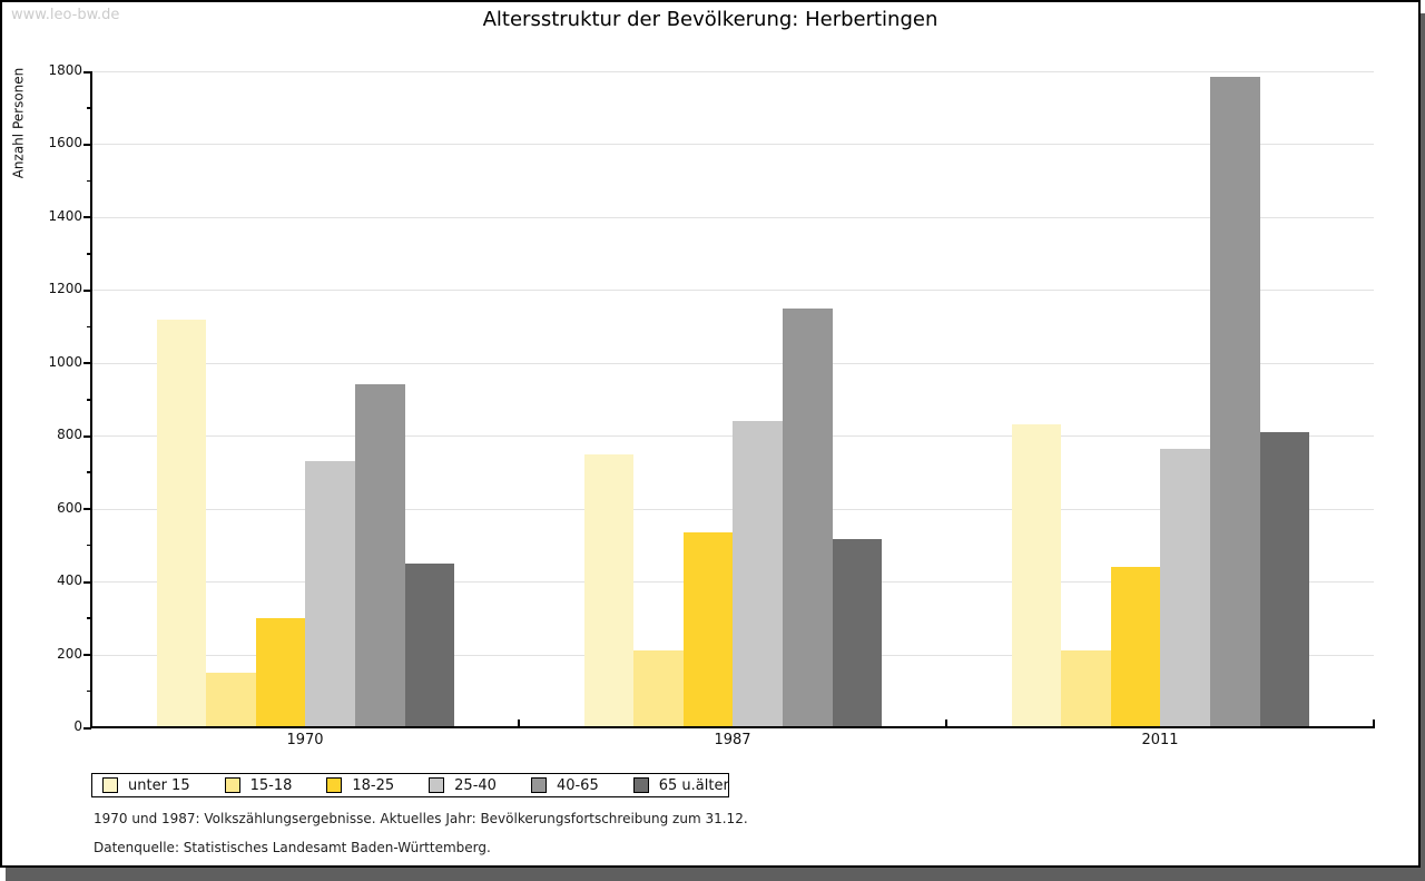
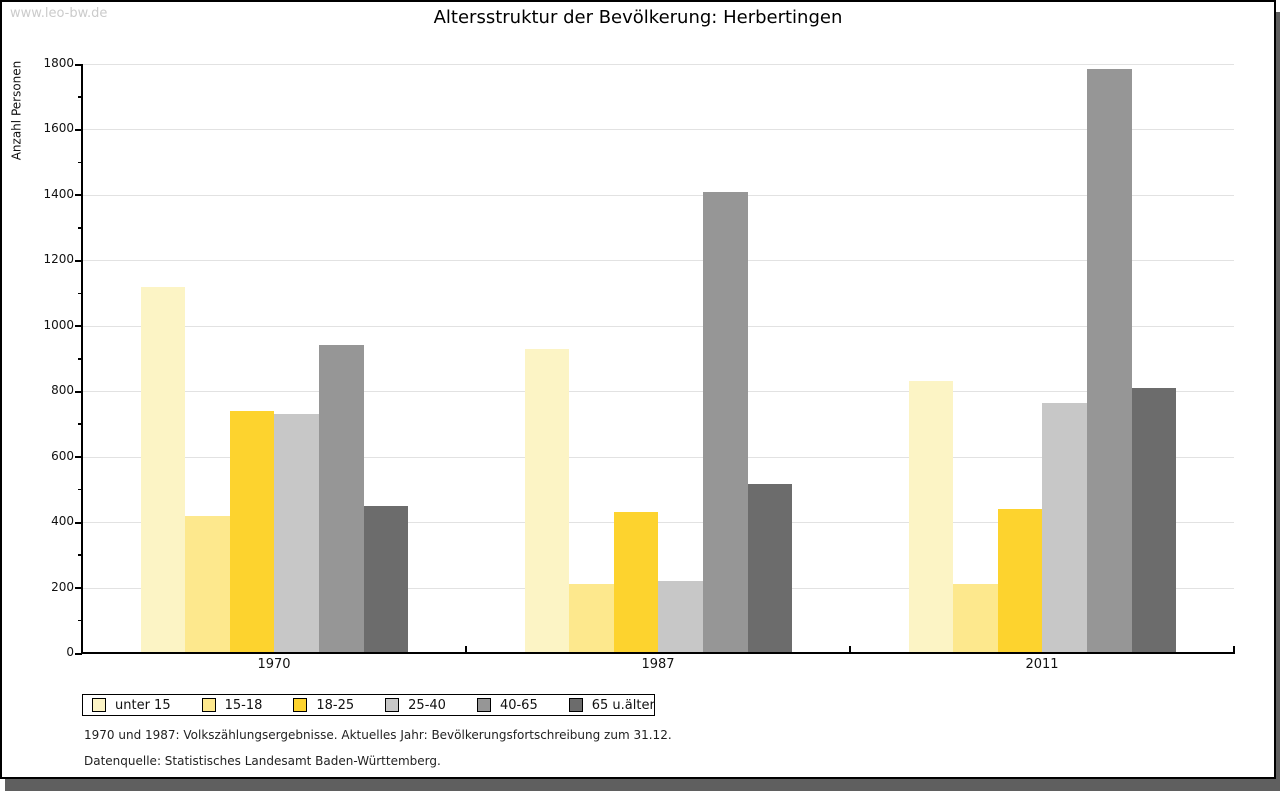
15-18/1970: 150 -> 420
18-25/1970: 300 -> 740
unter 15/1987: 750 -> 930
18-25/1987: 540 -> 430
25-40/1987: 840 -> 220
40-65/1987: 1150 -> 1410
